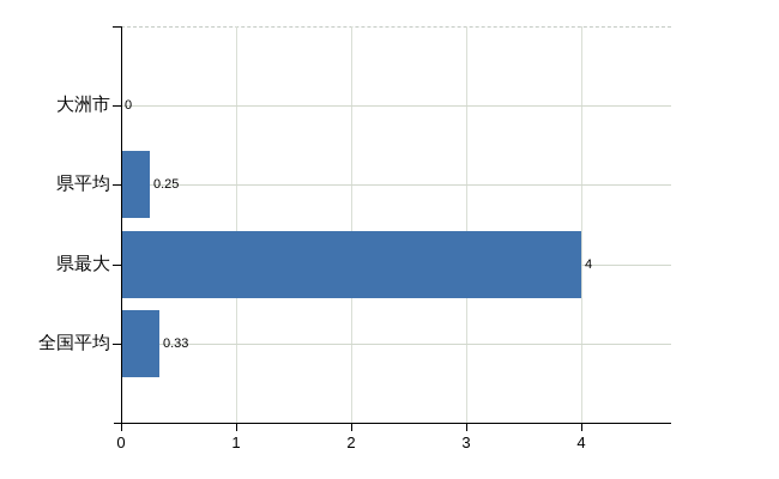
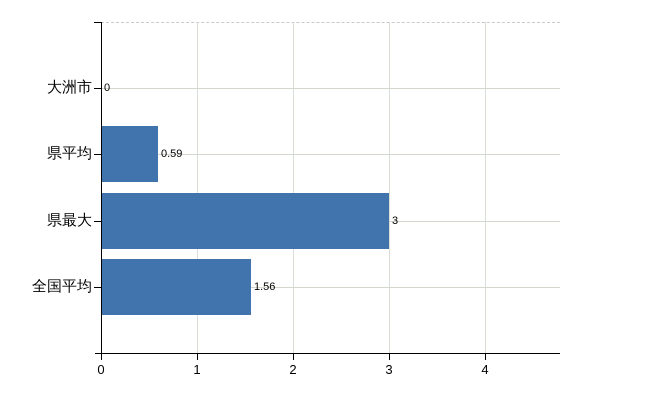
県平均: 0.25 -> 0.59
県最大: 4 -> 3
全国平均: 0.33 -> 1.56
